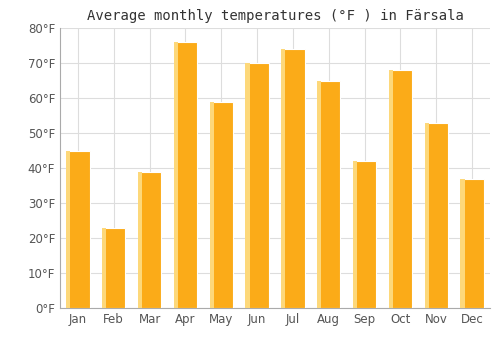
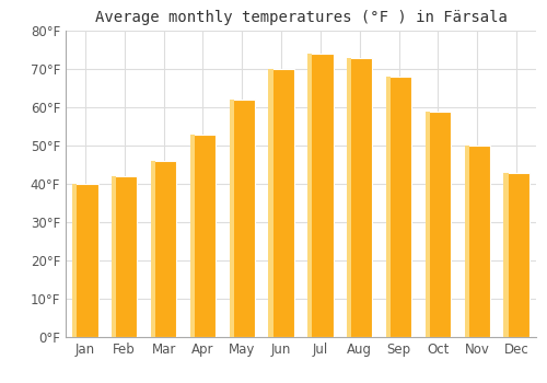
Jan: 45°F -> 40°F
Feb: 23°F -> 42°F
Mar: 39°F -> 46°F
Apr: 76°F -> 53°F
May: 59°F -> 62°F
Aug: 65°F -> 73°F
Sep: 42°F -> 68°F
Oct: 68°F -> 59°F
Nov: 53°F -> 50°F
Dec: 37°F -> 43°F
